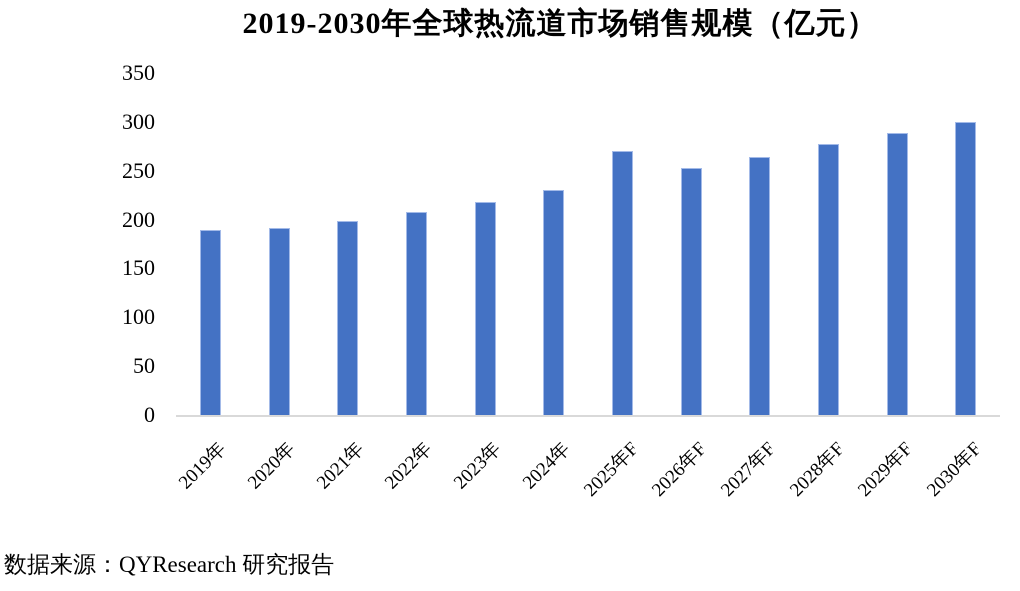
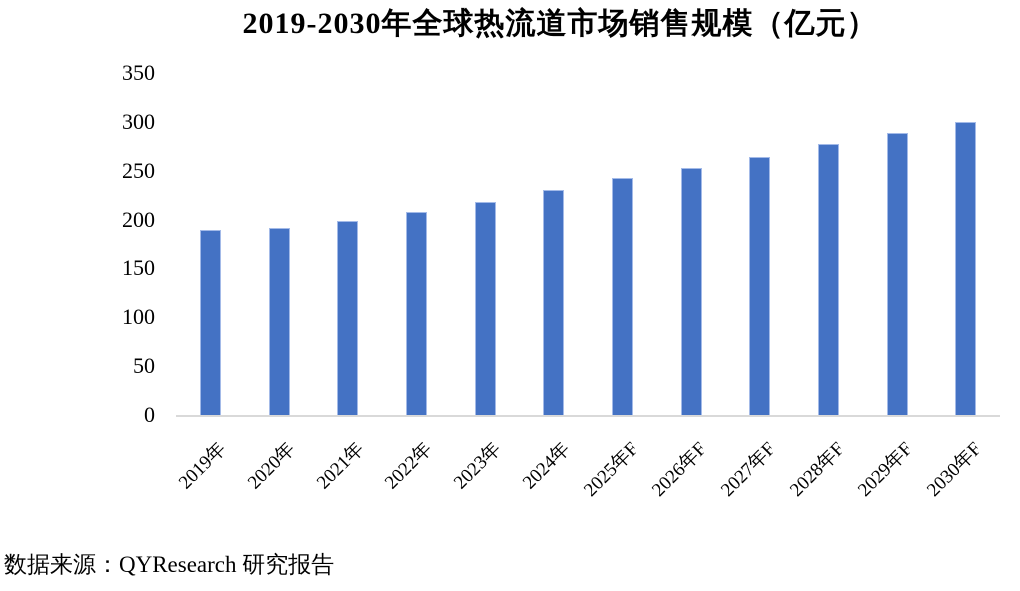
2025年F: 270 -> 240
